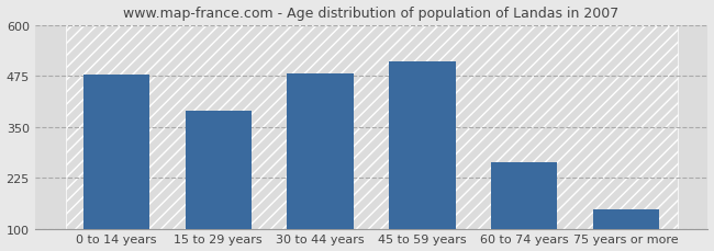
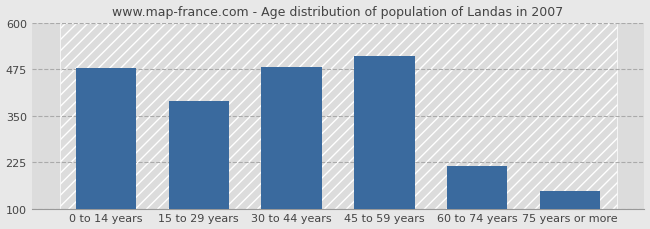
60 to 74 years: 262 -> 215
